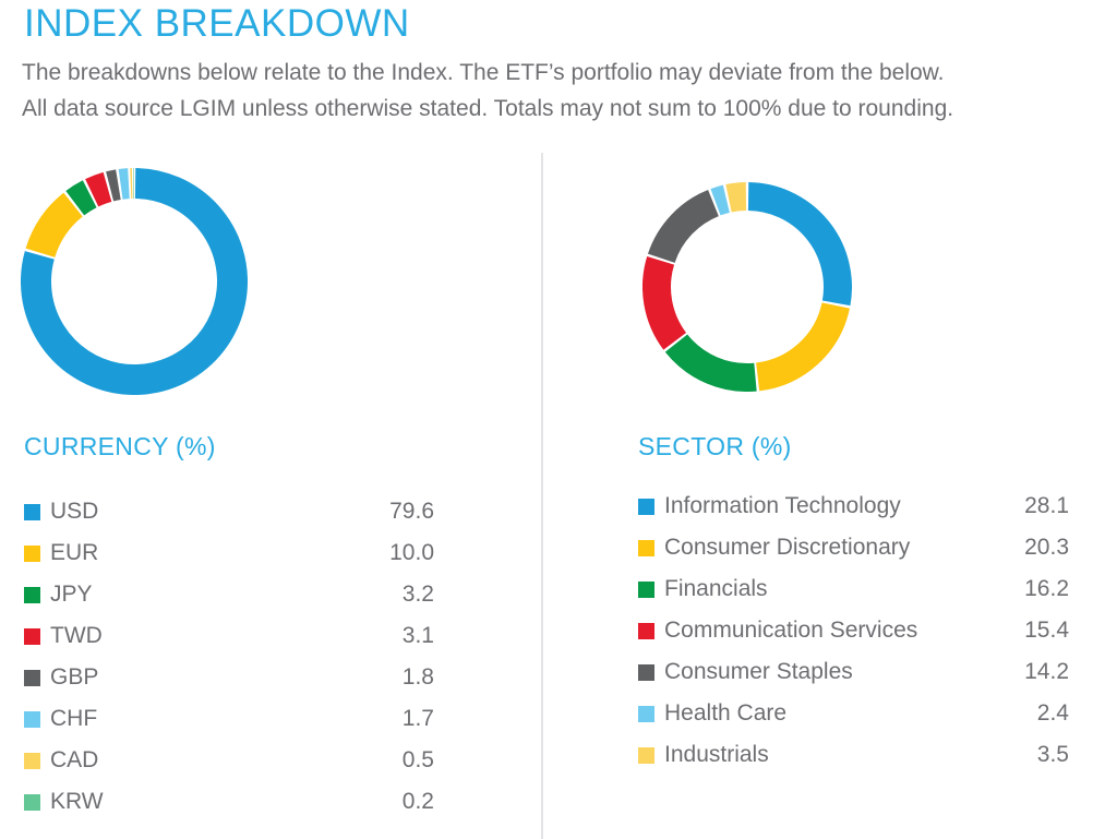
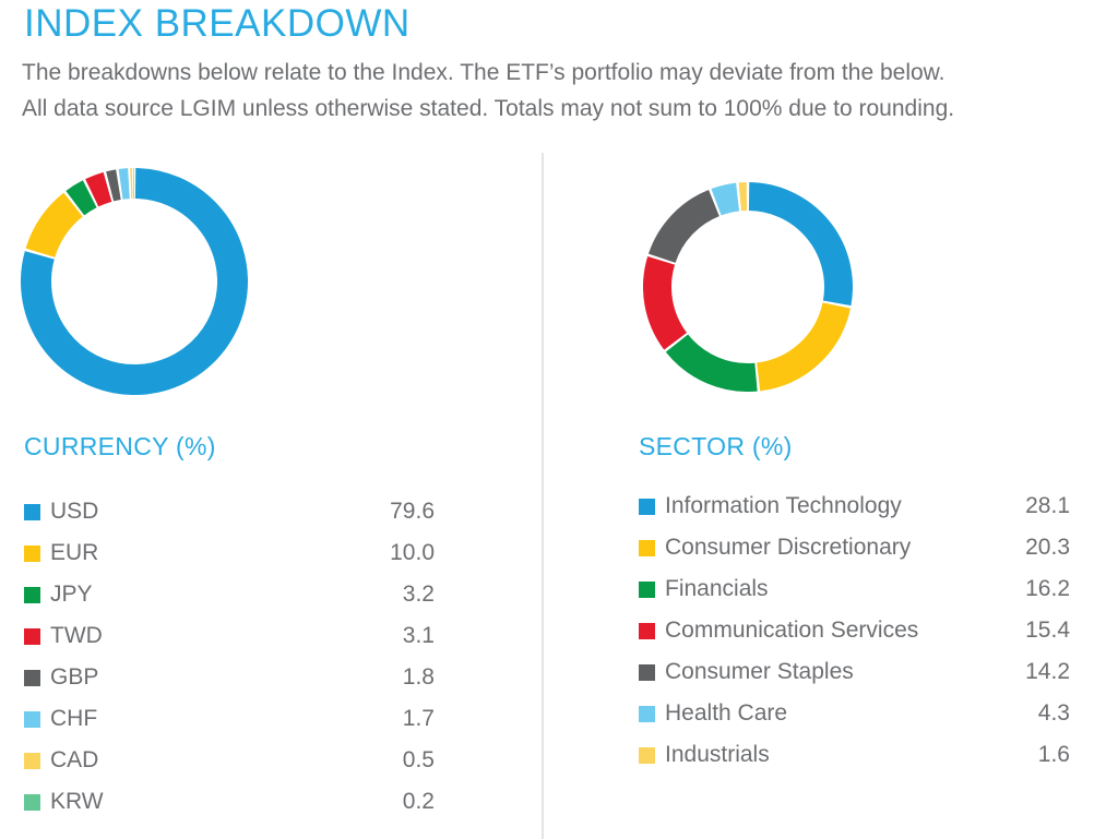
SECTOR (%)/Health Care: 2.4 -> 4.3
SECTOR (%)/Industrials: 3.5 -> 1.6
